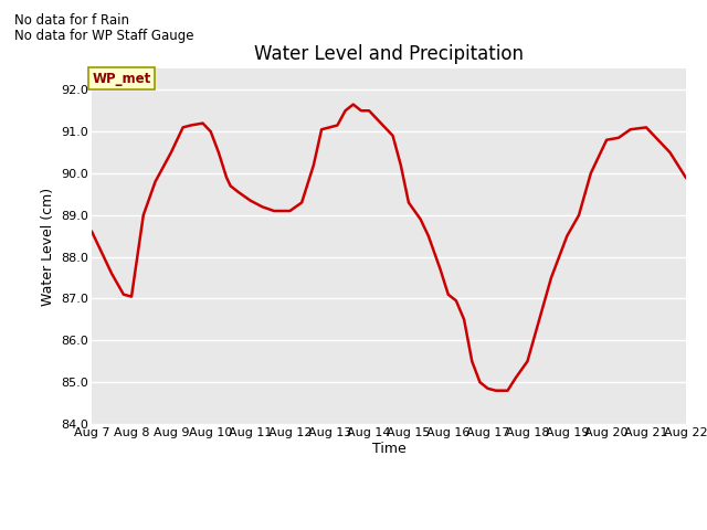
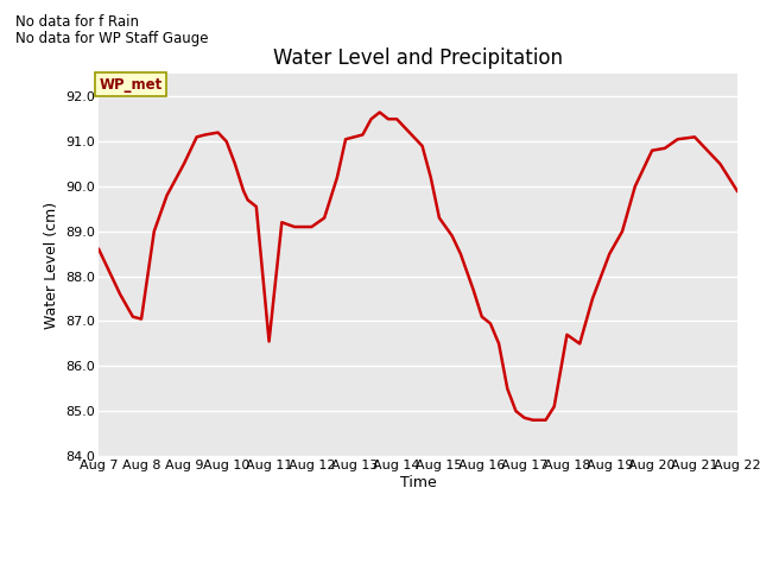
Aug 11: 89.35 -> 86.55
Aug 18: 85.50 -> 86.70
